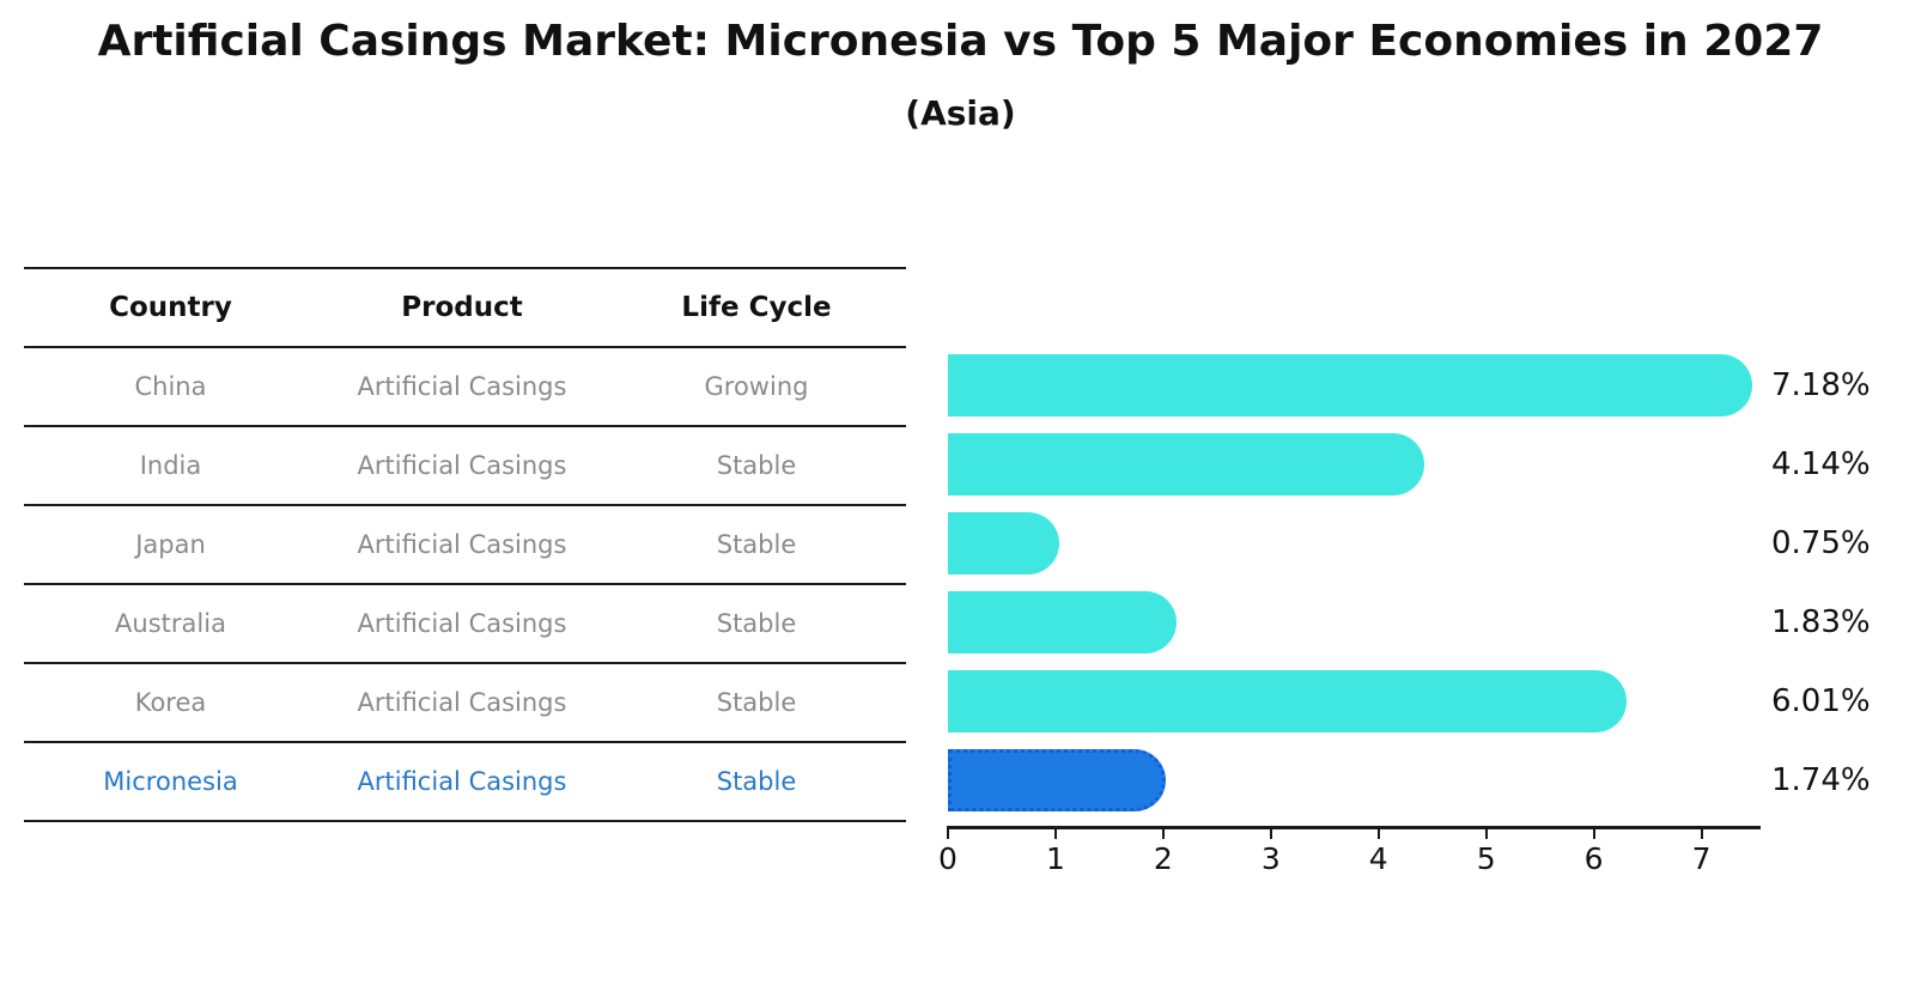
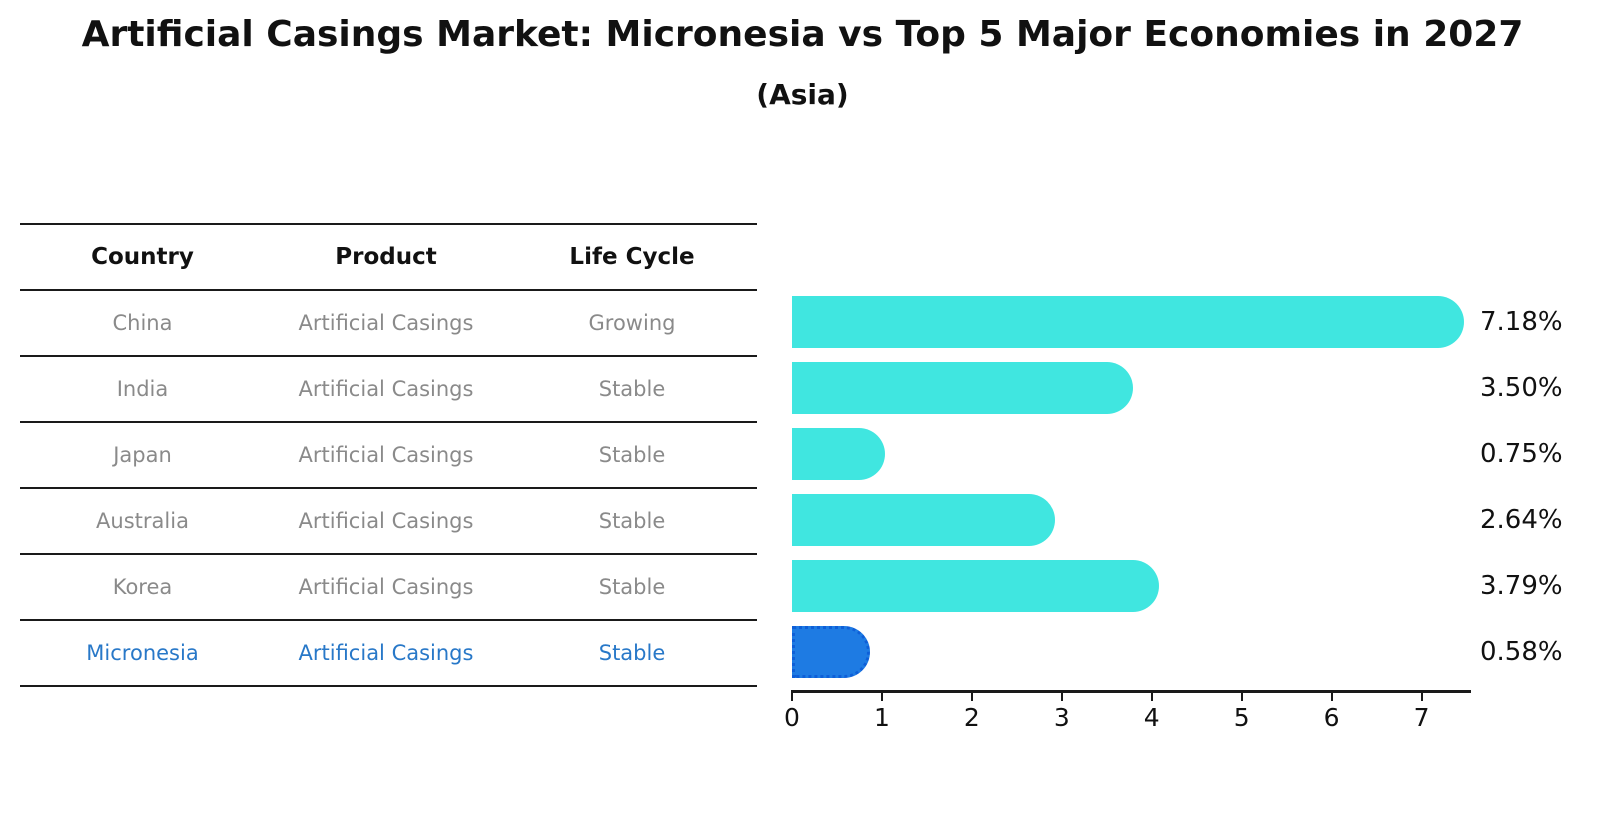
India: 4.14% -> 3.50%
Australia: 1.83% -> 2.64%
Korea: 6.01% -> 3.79%
Micronesia: 1.74% -> 0.58%
